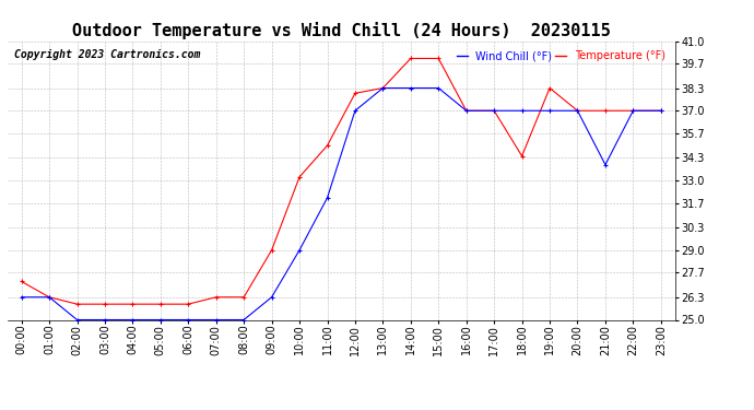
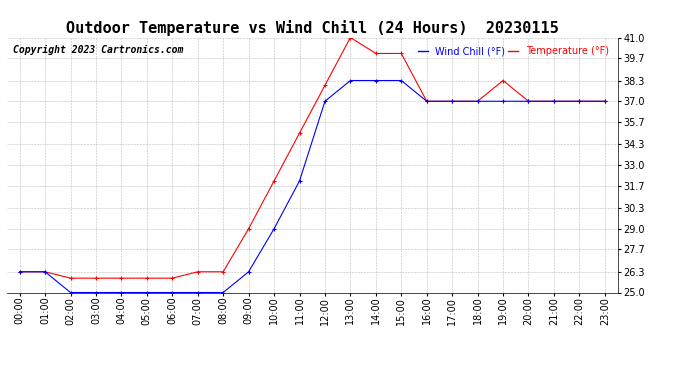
Temperature (°F)/00:00: 27.2 -> 26.3
Temperature (°F)/10:00: 33.2 -> 32.0
Temperature (°F)/13:00: 38.3 -> 41.0
Temperature (°F)/18:00: 34.4 -> 37.0
Wind Chill (°F)/21:00: 33.9 -> 37.0
